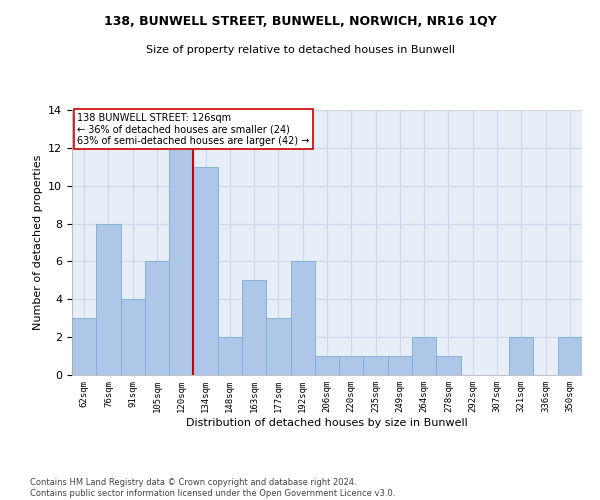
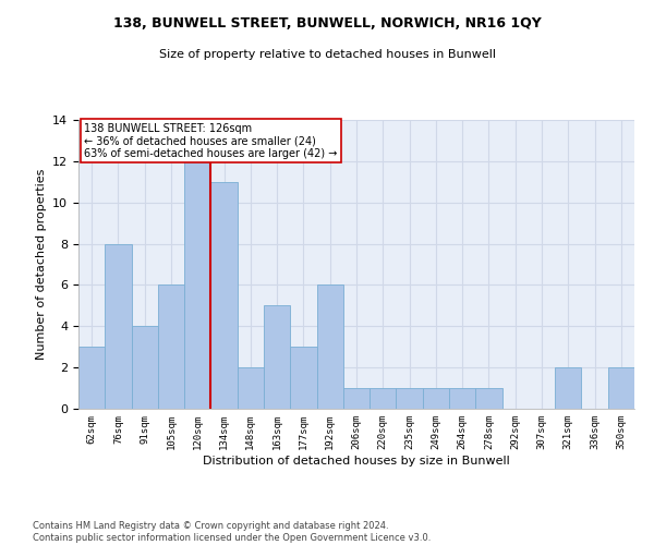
264sqm: 2 -> 1
